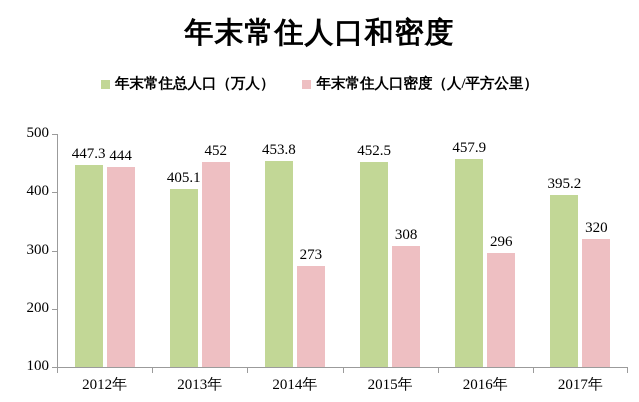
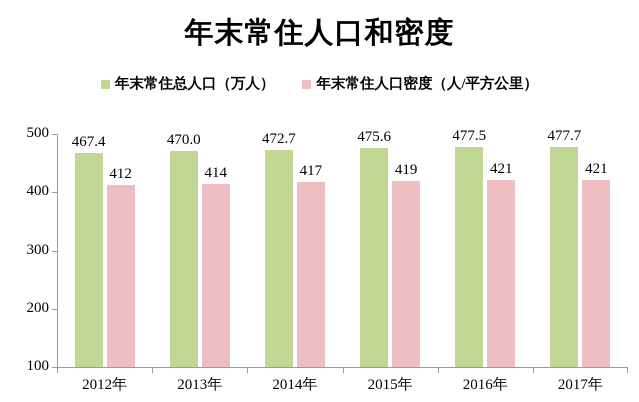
年末常住总人口（万人）/2012年: 447.3 -> 467.4
年末常住人口密度（人/平方公里）/2012年: 444 -> 412
年末常住总人口（万人）/2013年: 405.1 -> 470.0
年末常住人口密度（人/平方公里）/2013年: 452 -> 414
年末常住总人口（万人）/2014年: 453.8 -> 472.7
年末常住人口密度（人/平方公里）/2014年: 273 -> 417
年末常住总人口（万人）/2015年: 452.5 -> 475.6
年末常住人口密度（人/平方公里）/2015年: 308 -> 419
年末常住总人口（万人）/2016年: 457.9 -> 477.5
年末常住人口密度（人/平方公里）/2016年: 296 -> 421
年末常住总人口（万人）/2017年: 395.2 -> 477.7
年末常住人口密度（人/平方公里）/2017年: 320 -> 421
